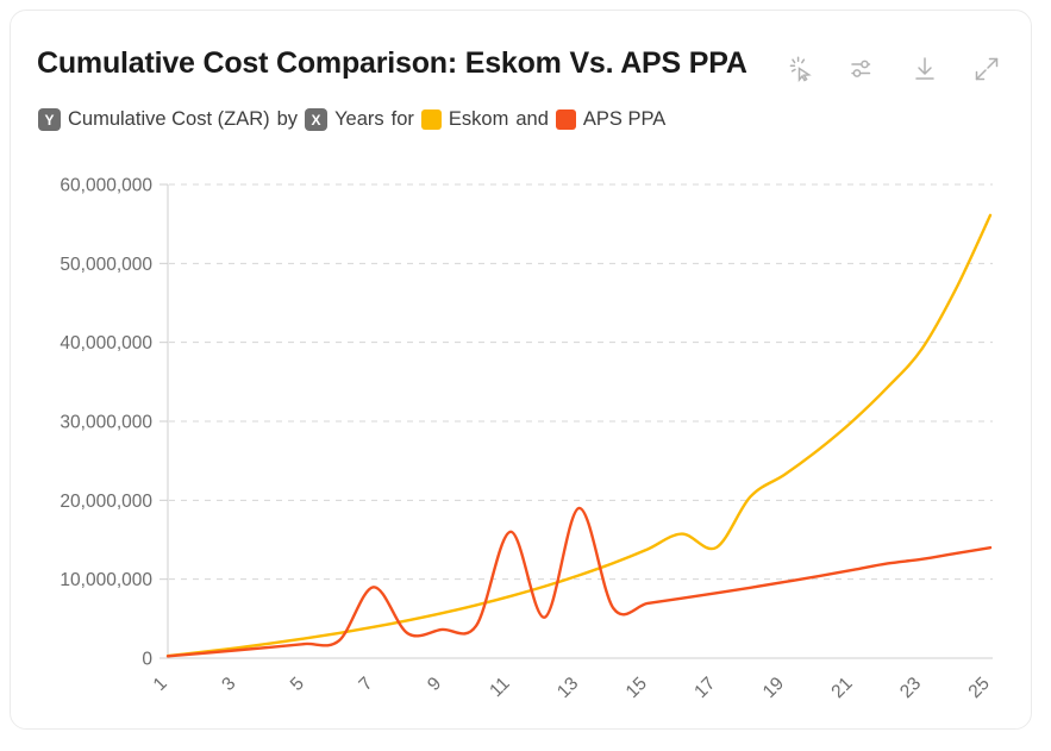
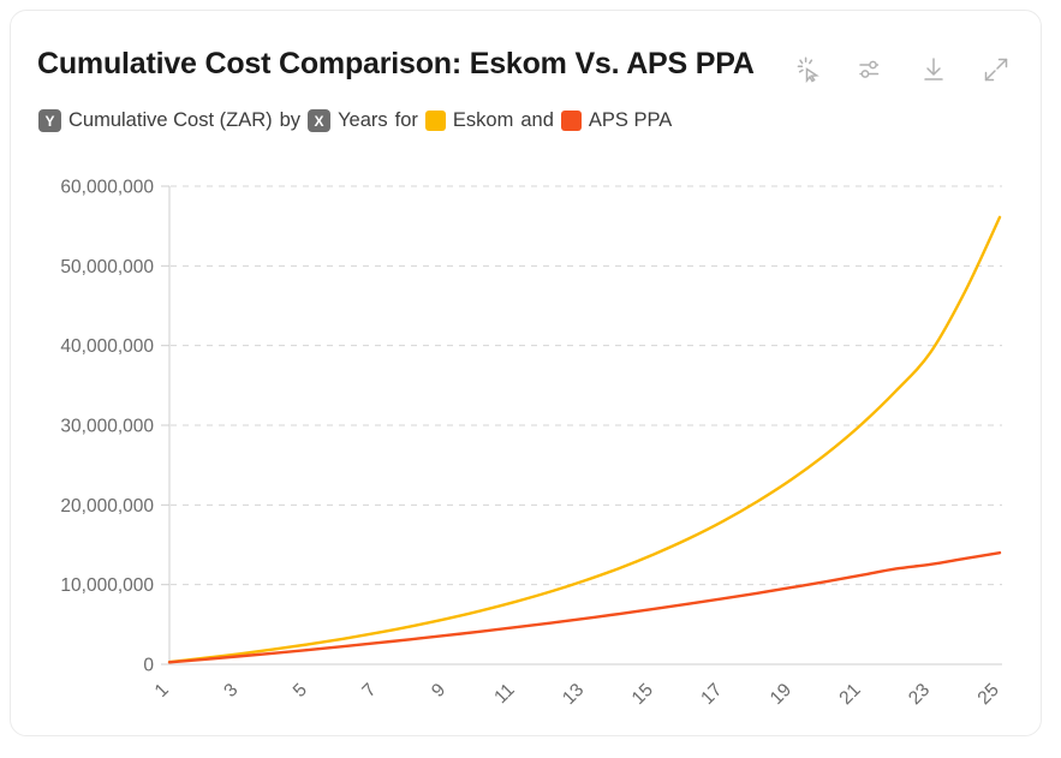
APS PPA/7: 9000000 -> 3000000
APS PPA/11: 16000000 -> 5000000
APS PPA/13: 19000000 -> 6000000
Eskom/17: 14000000 -> 18000000
